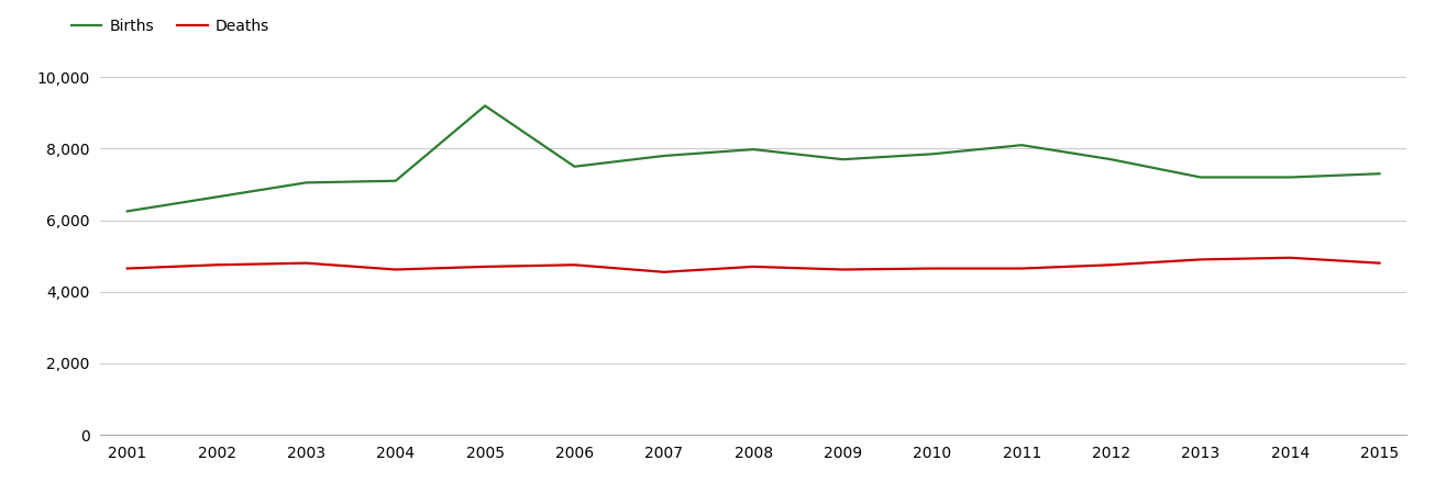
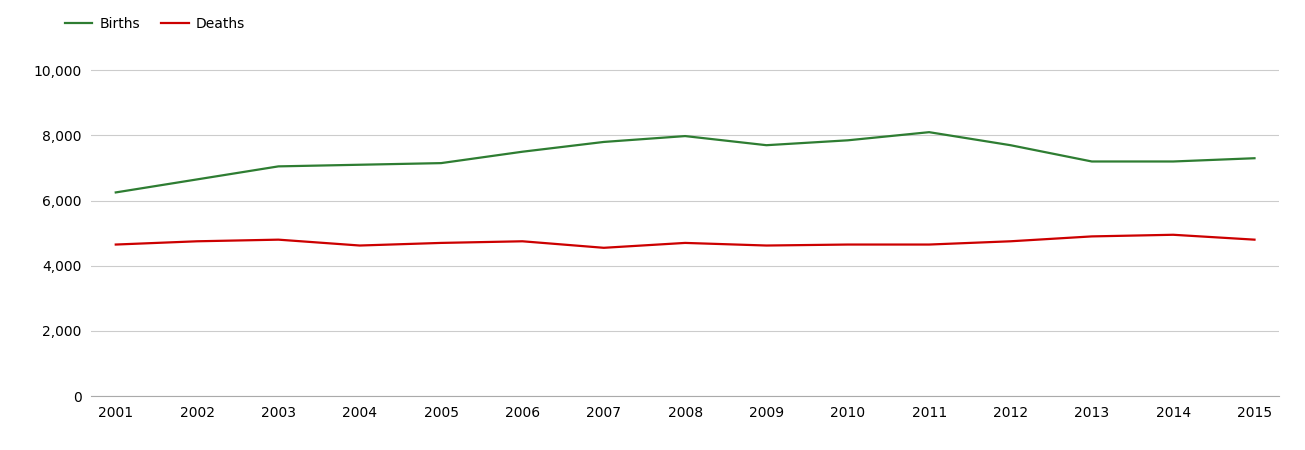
Births/2005: 9,200 -> 7,150
